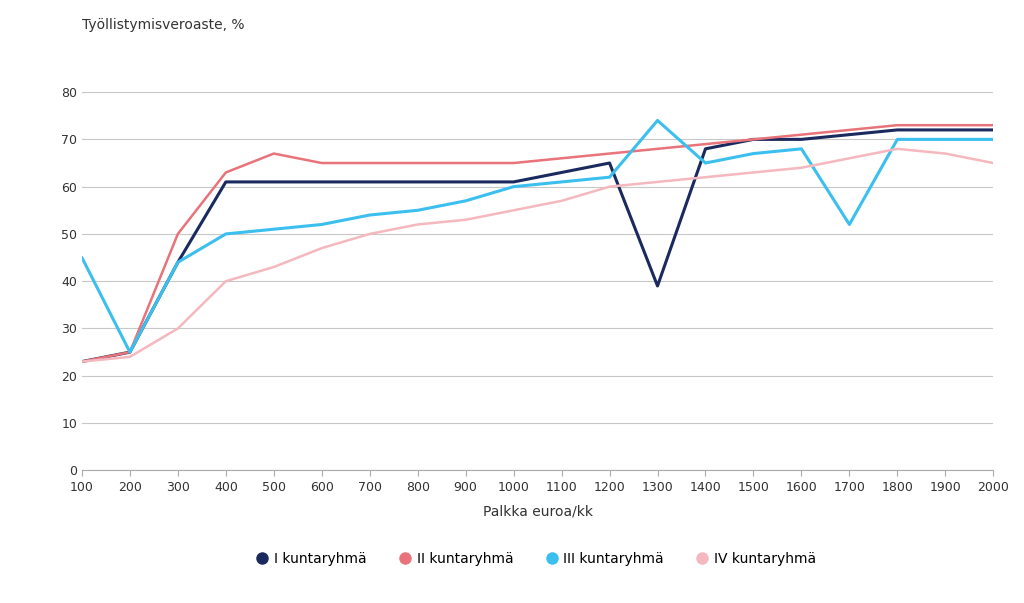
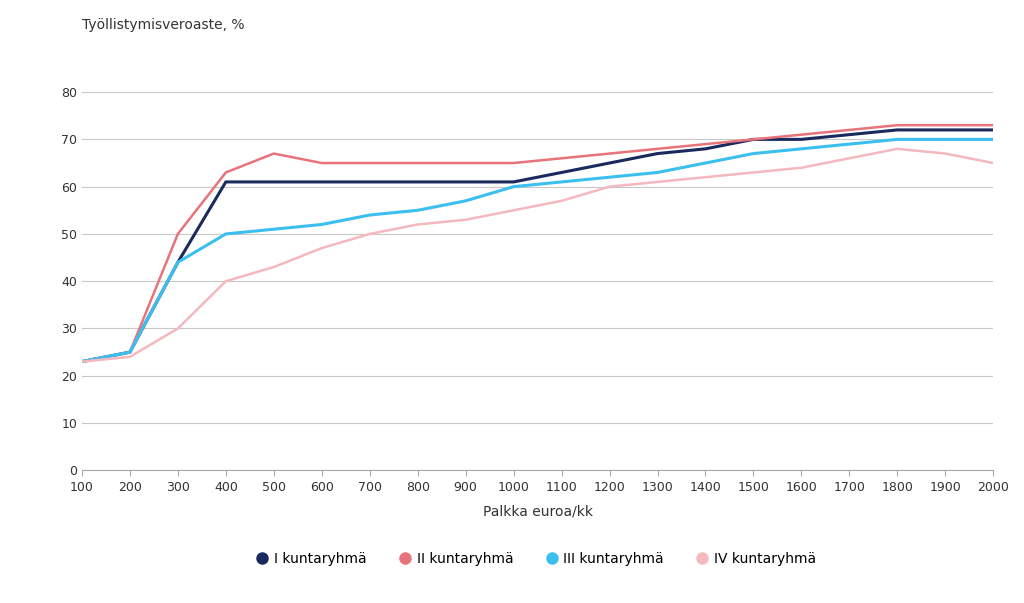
III kuntaryhmä/100: 45 -> 23
I kuntaryhmä/1300: 39 -> 67
III kuntaryhmä/1300: 74 -> 63
III kuntaryhmä/1700: 52 -> 69
